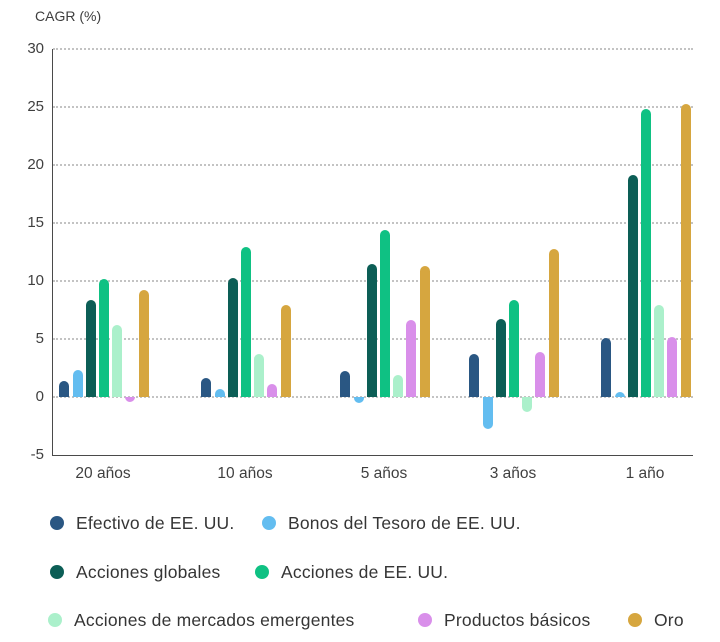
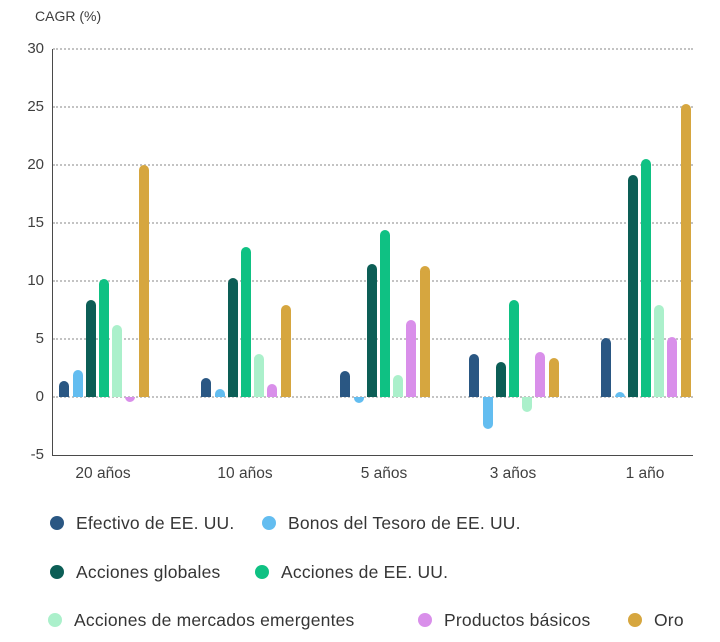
Oro/20 años: 9.2 -> 20.0
Acciones globales/3 años: 6.7 -> 3.0
Oro/3 años: 12.8 -> 3.4
Acciones de EE. UU./1 año: 24.8 -> 20.5
